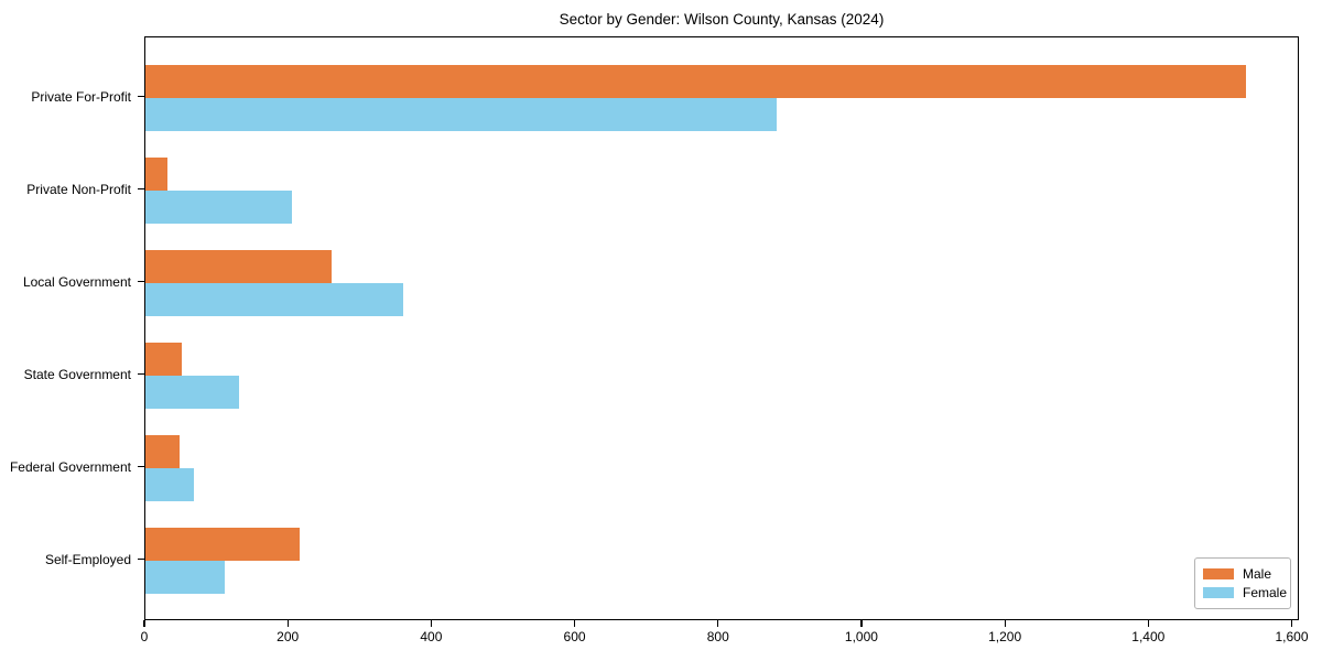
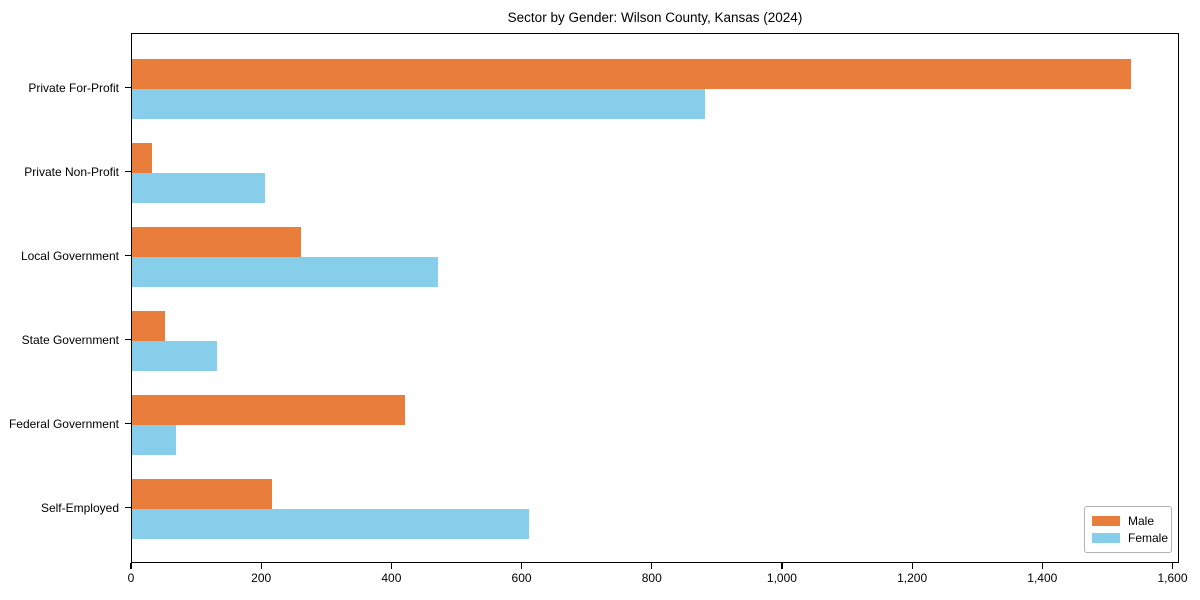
Female/Local Government: 360 -> 470
Male/Federal Government: 50 -> 420
Female/Self-Employed: 110 -> 610
